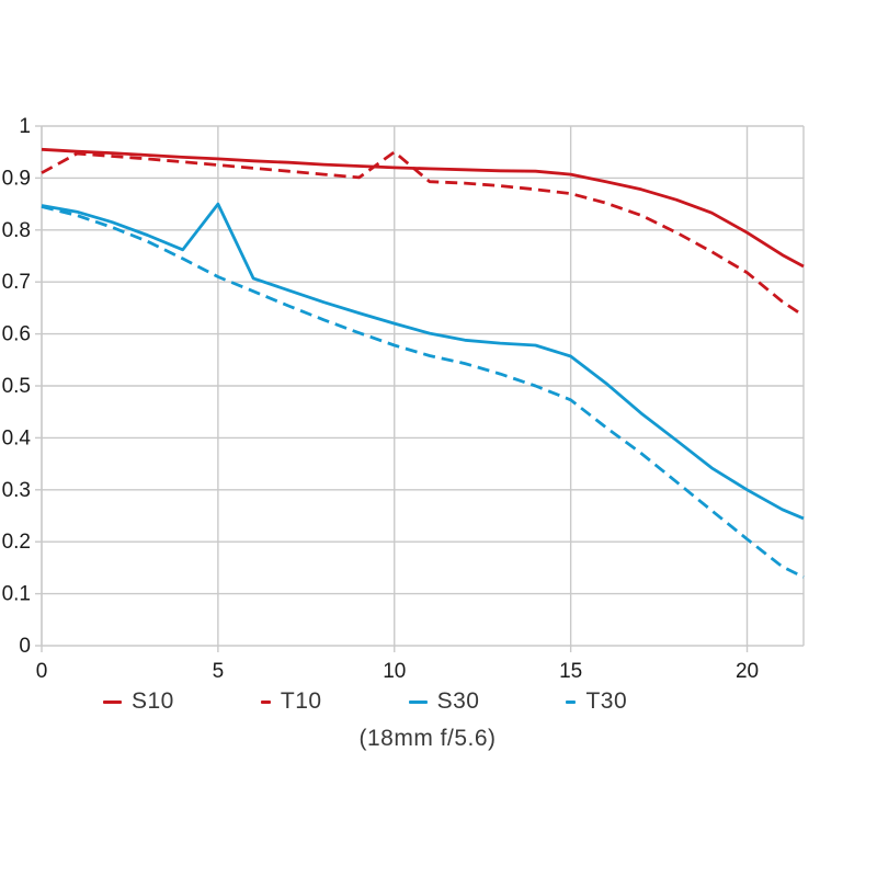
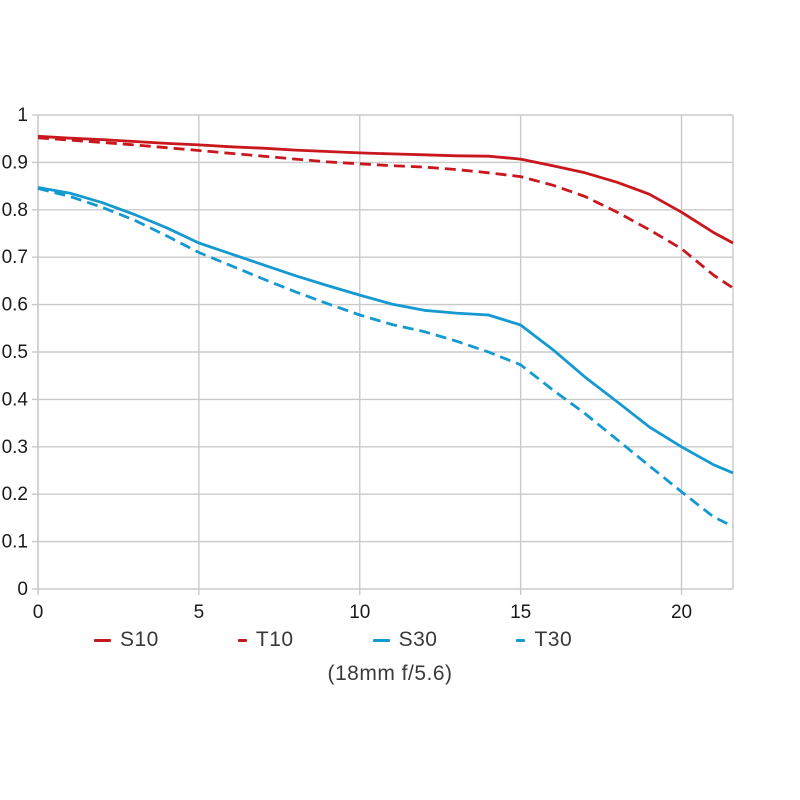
T10/0: 0.91 -> 0.95
S30/5: 0.85 -> 0.73
T10/10: 0.95 -> 0.90
